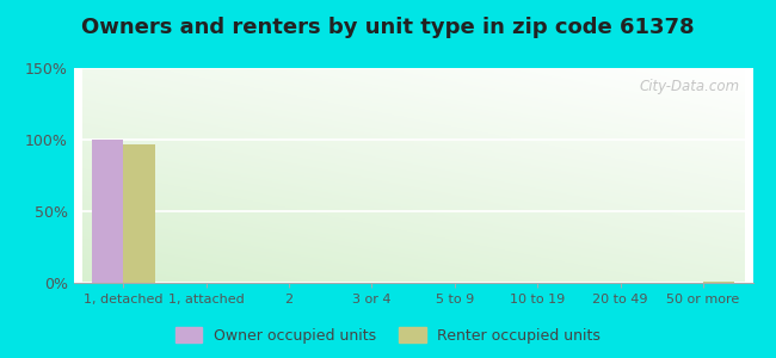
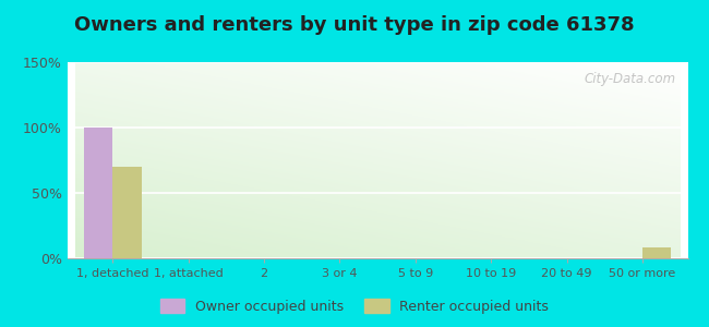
Renter occupied units/1, detached: 97% -> 70%
Renter occupied units/50 or more: 1% -> 8%
